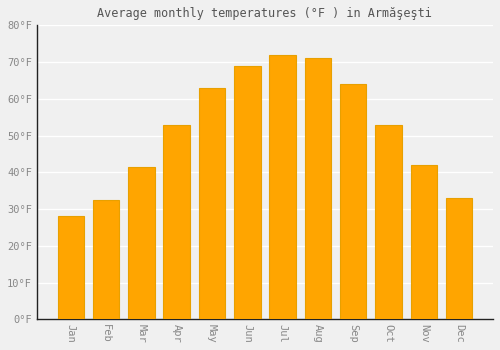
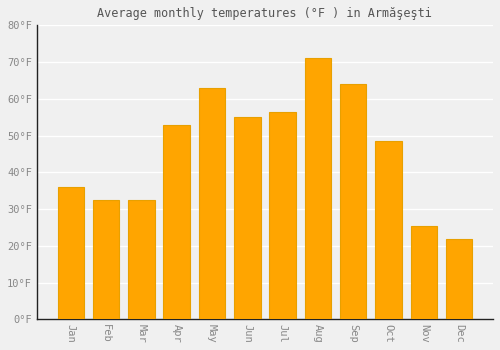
Jan: 28.0°F -> 36.0°F
Mar: 41.5°F -> 32.5°F
Jun: 69.0°F -> 55.0°F
Jul: 72.0°F -> 56.5°F
Oct: 53.0°F -> 48.5°F
Nov: 42.0°F -> 25.5°F
Dec: 33.0°F -> 22.0°F
